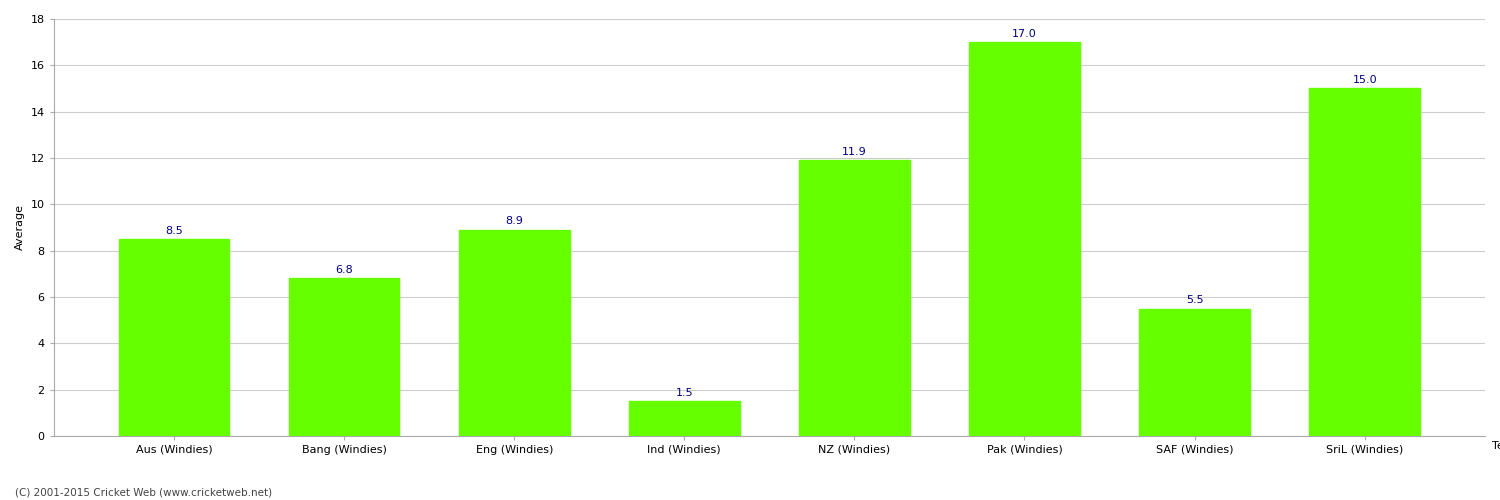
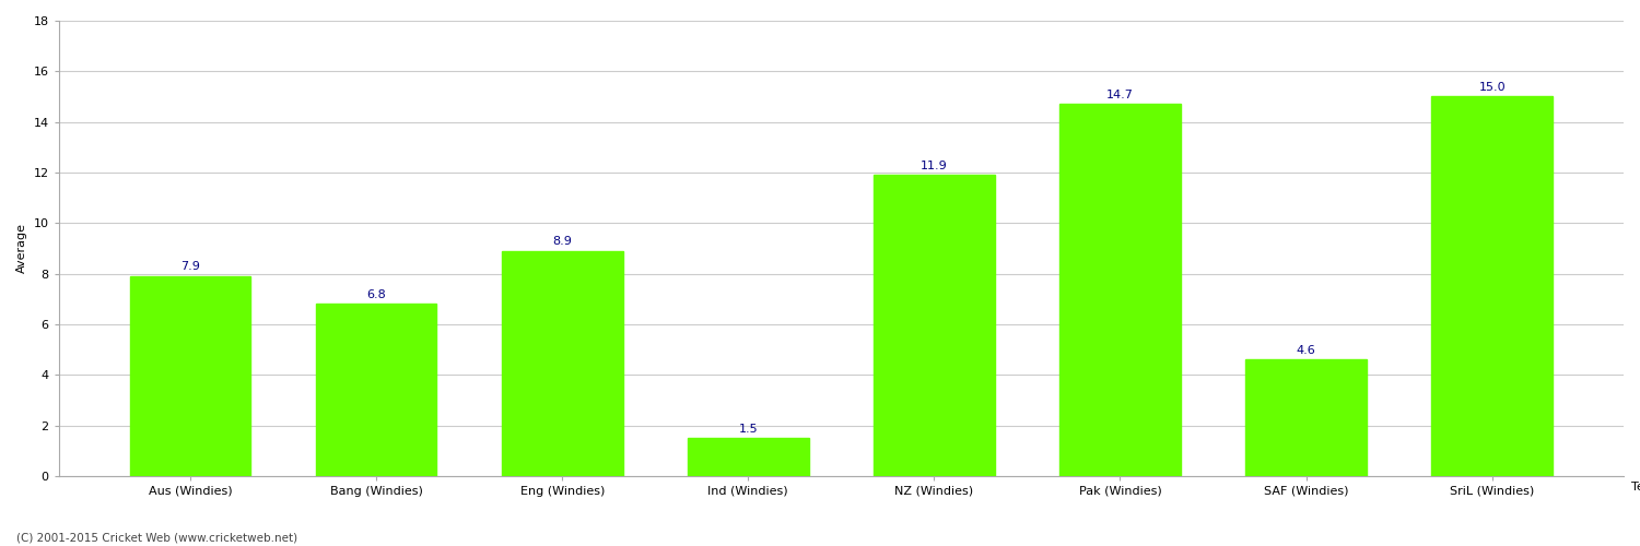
Aus (Windies): 8.5 -> 7.9
Pak (Windies): 17.0 -> 14.7
SAF (Windies): 5.5 -> 4.6
